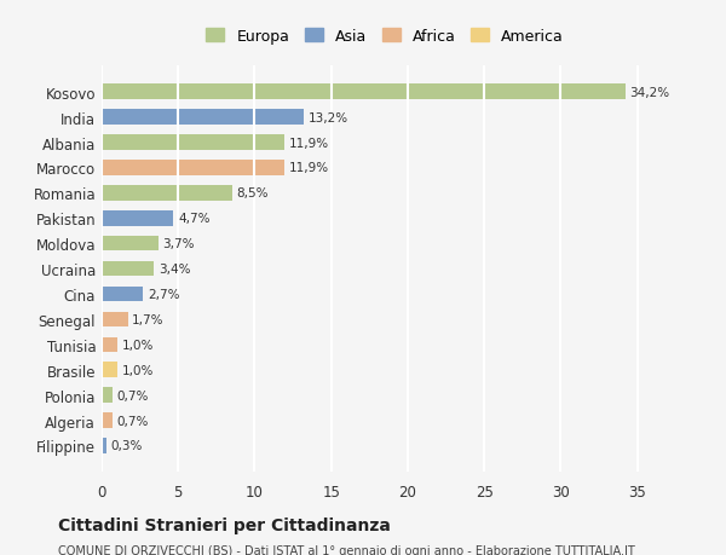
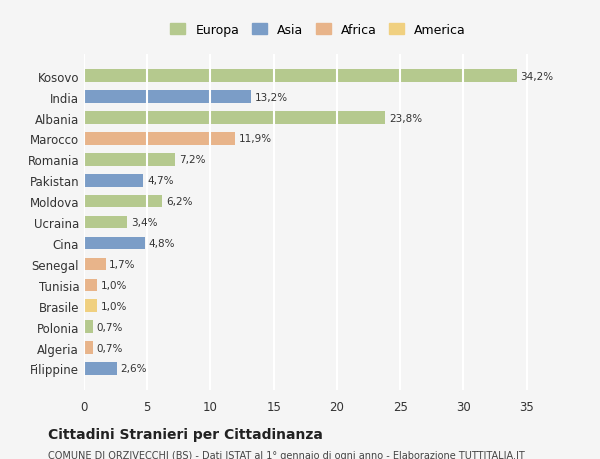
Albania: 11,9% -> 23,8%
Romania: 8,5% -> 7,2%
Moldova: 3,7% -> 6,2%
Cina: 2,7% -> 4,8%
Filippine: 0,3% -> 2,6%
